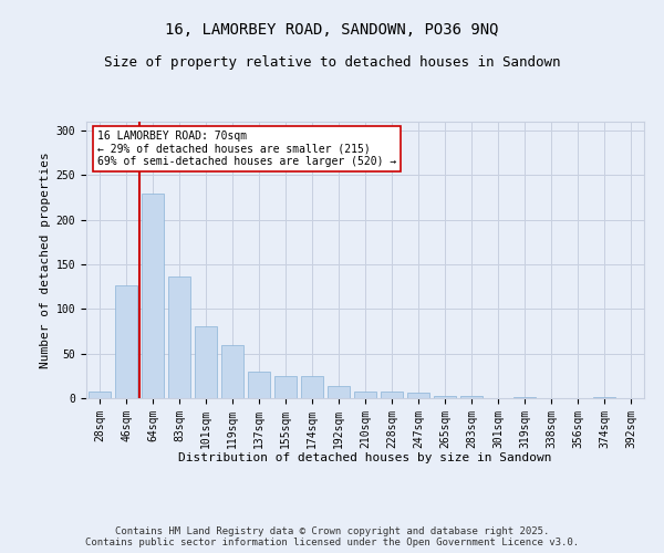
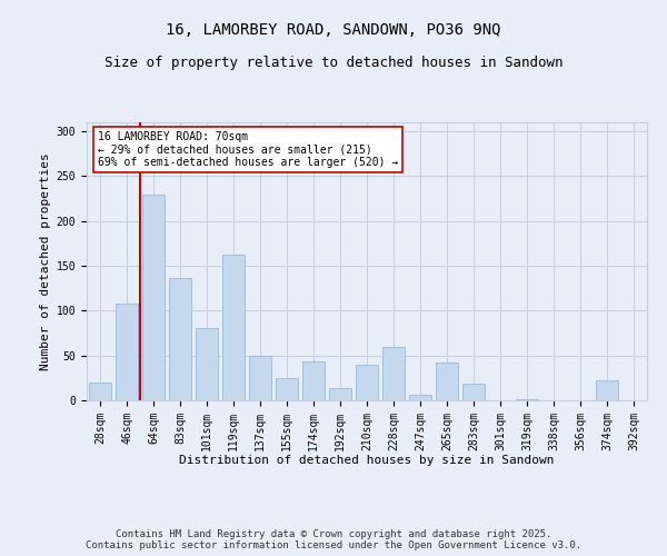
28sqm: 7 -> 20
46sqm: 127 -> 108
119sqm: 59 -> 162
137sqm: 30 -> 50
174sqm: 25 -> 44
210sqm: 7 -> 40
228sqm: 7 -> 60
265sqm: 3 -> 42
283sqm: 3 -> 18
374sqm: 1 -> 22
